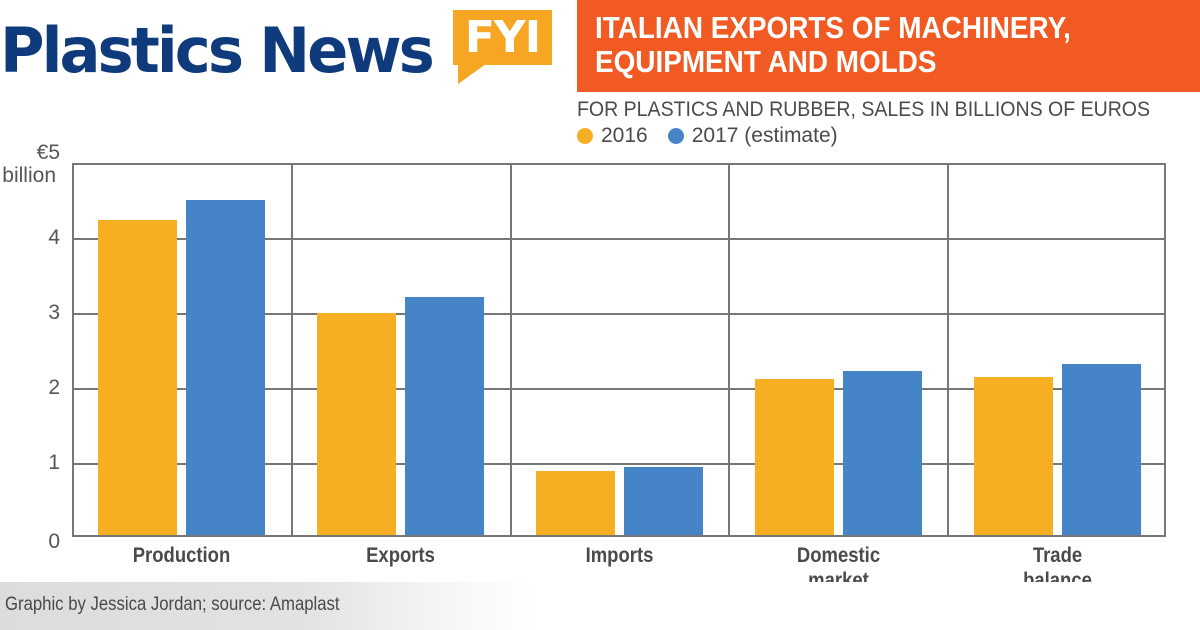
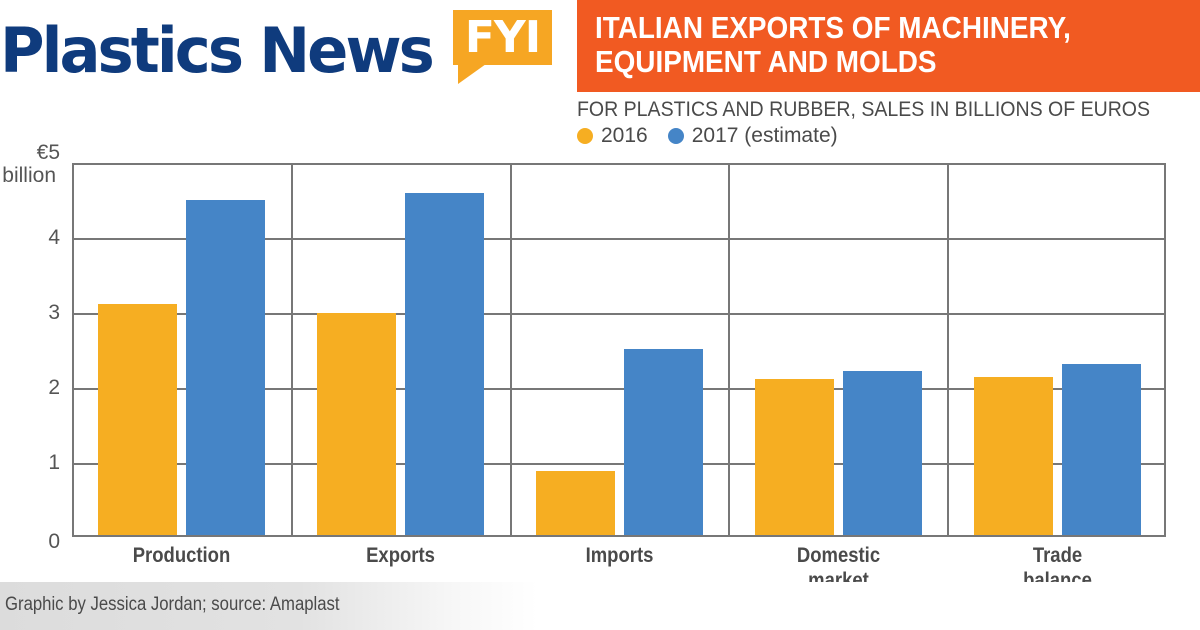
2016/Production: 4.2 -> 3.1
2017 (estimate)/Exports: 3.2 -> 4.6
2017 (estimate)/Imports: 0.9 -> 2.5
